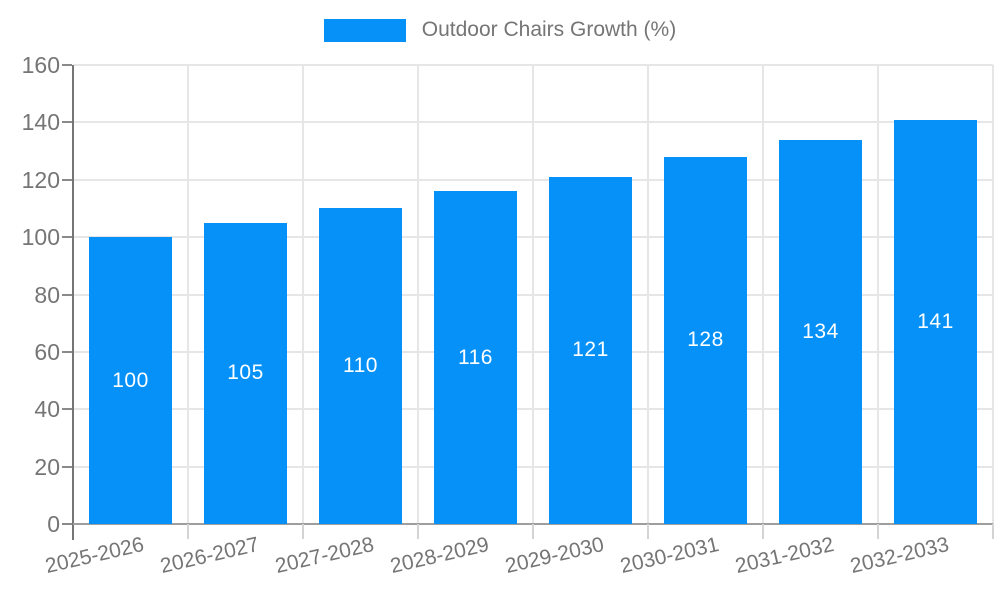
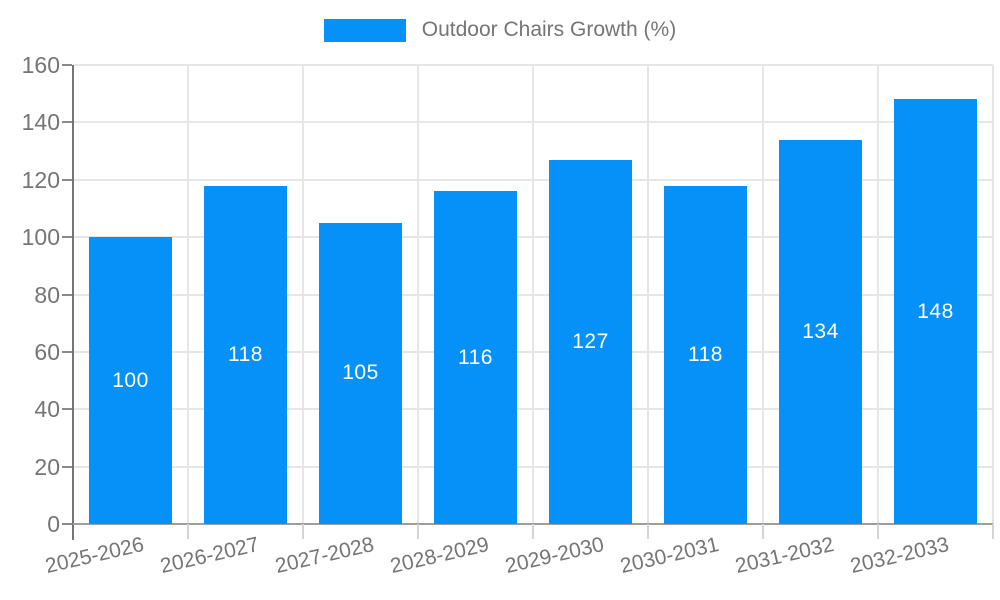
2026-2027: 105 -> 118
2027-2028: 110 -> 105
2029-2030: 121 -> 127
2030-2031: 128 -> 118
2032-2033: 141 -> 148
